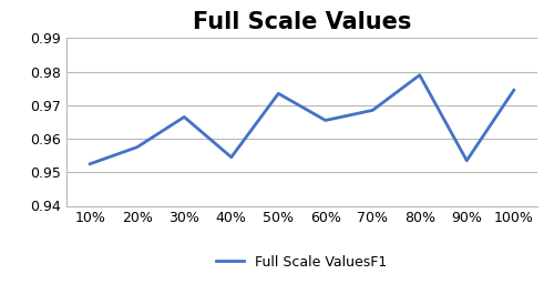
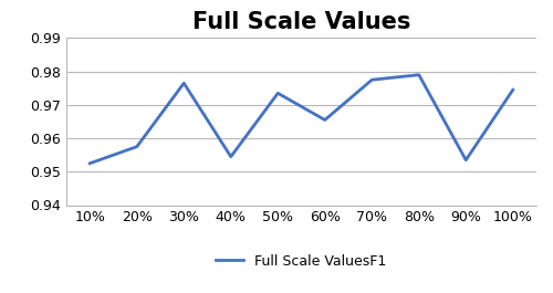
30%: 0.9665 -> 0.9765
70%: 0.9685 -> 0.9775
